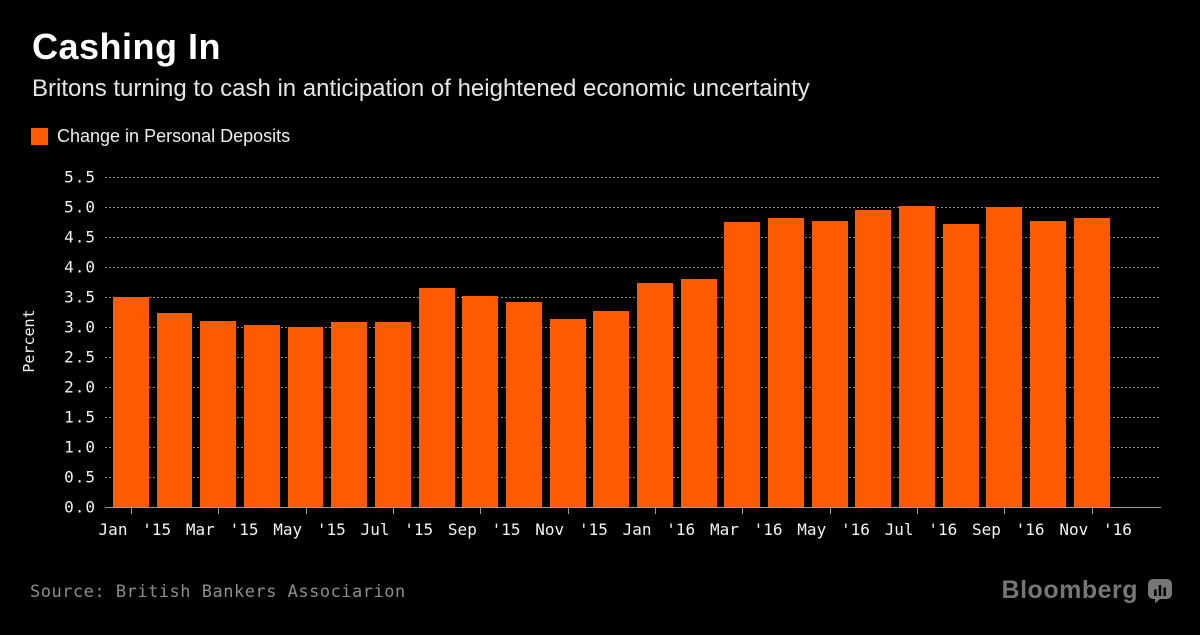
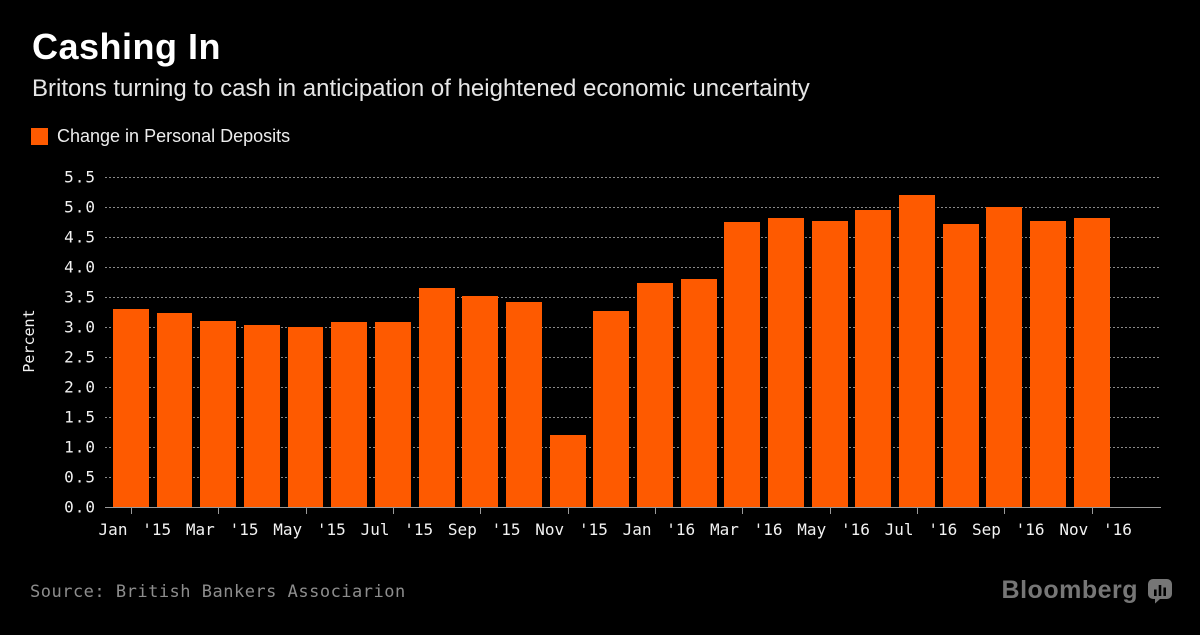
Jan '15: 3.5 -> 3.3
Nov '15: 3.1 -> 1.2
Jul '16: 5.0 -> 5.2
